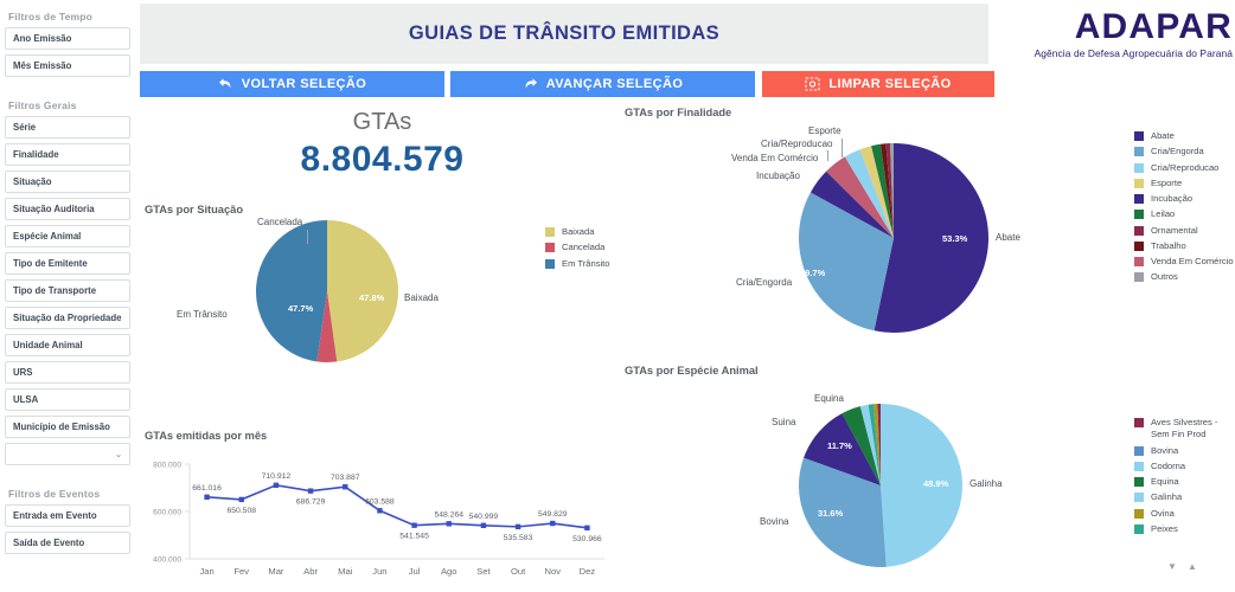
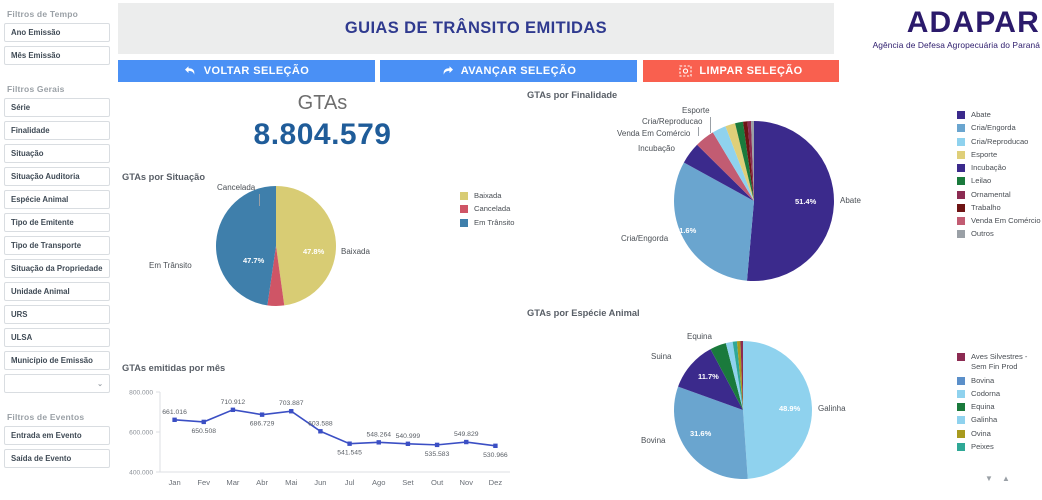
GTAs por Finalidade/Abate: 53.3% -> 51.4%
GTAs por Finalidade/Cria/Engorda: 29.7% -> 31.6%
